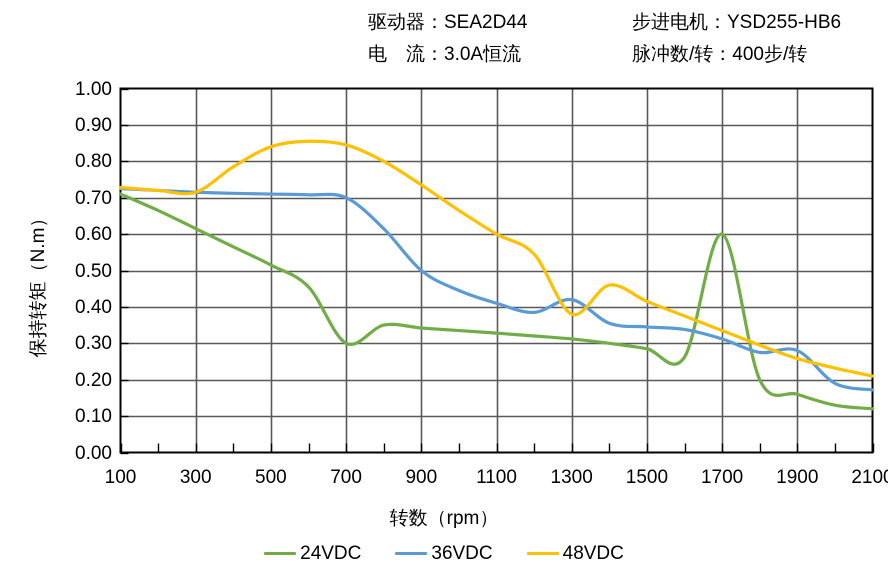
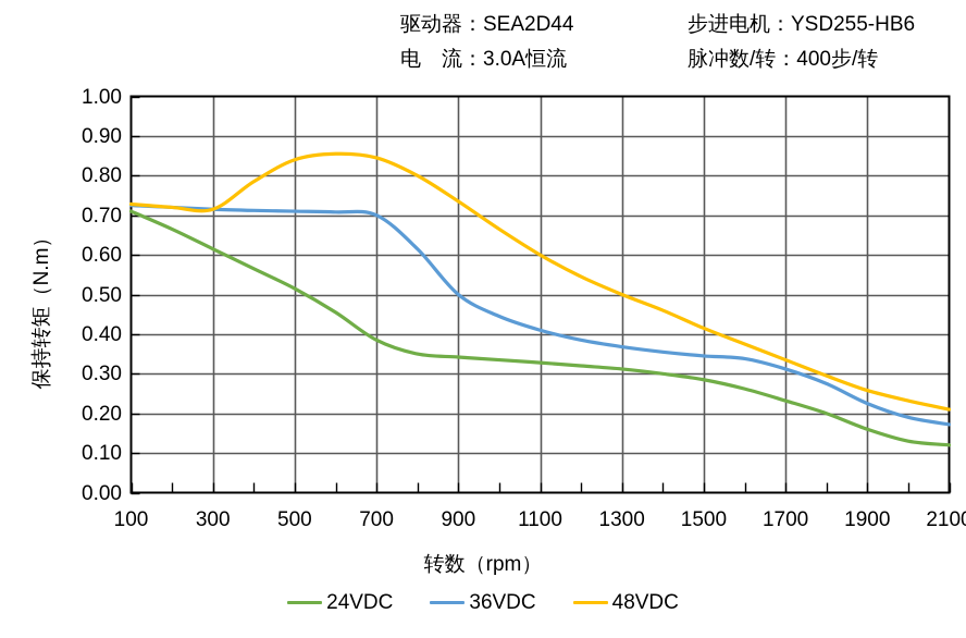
24VDC/700: 0.30 -> 0.39
36VDC/1300: 0.42 -> 0.37
48VDC/1300: 0.38 -> 0.50
24VDC/1700: 0.60 -> 0.23
36VDC/1900: 0.28 -> 0.23
